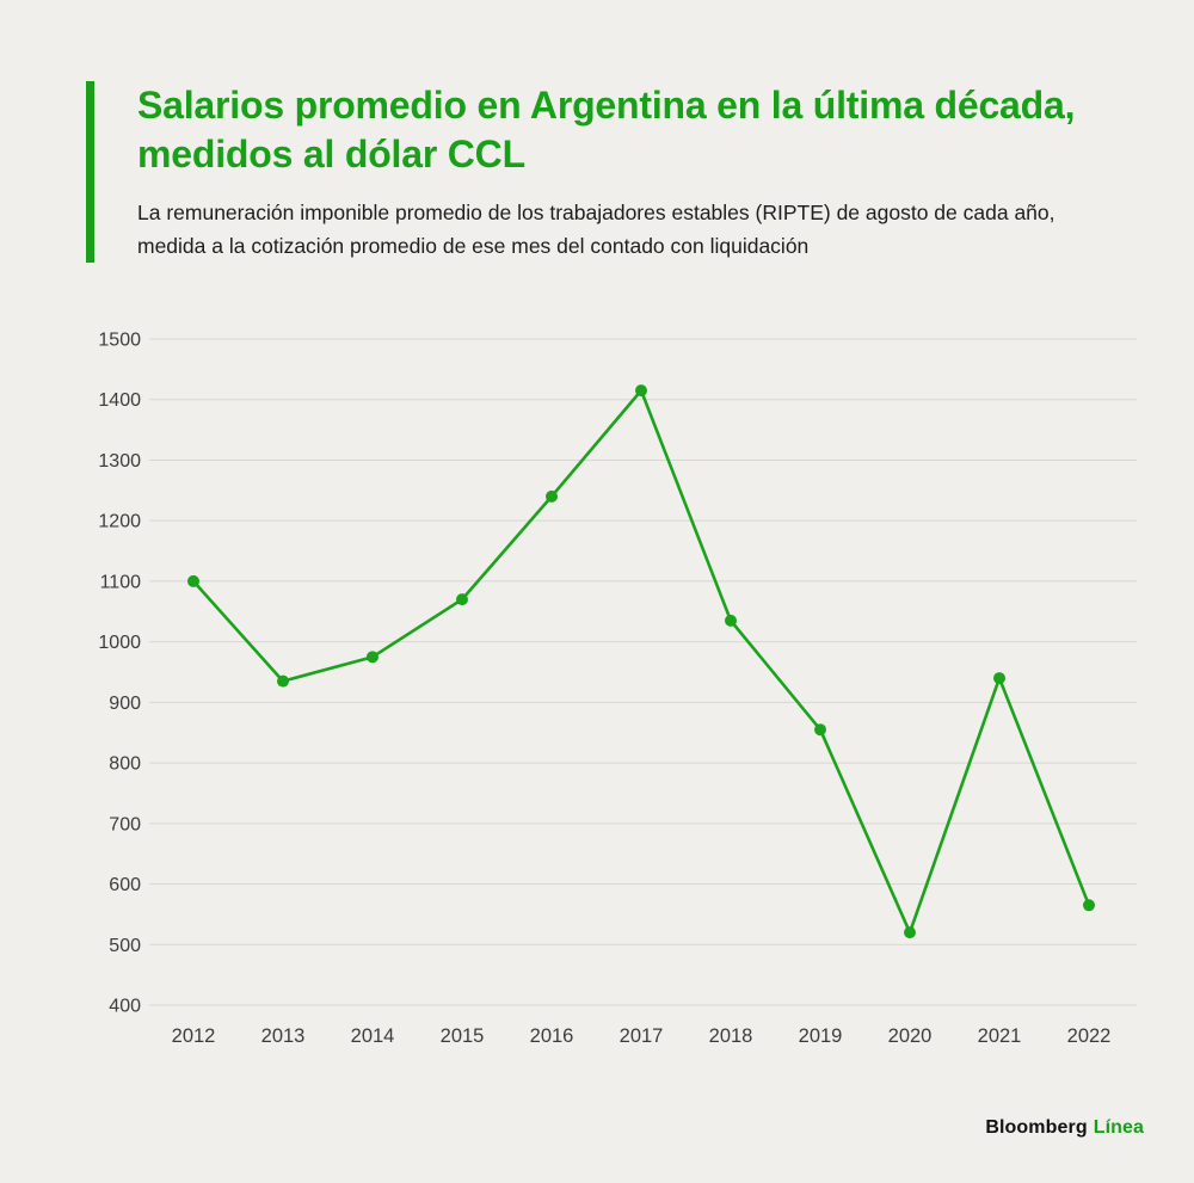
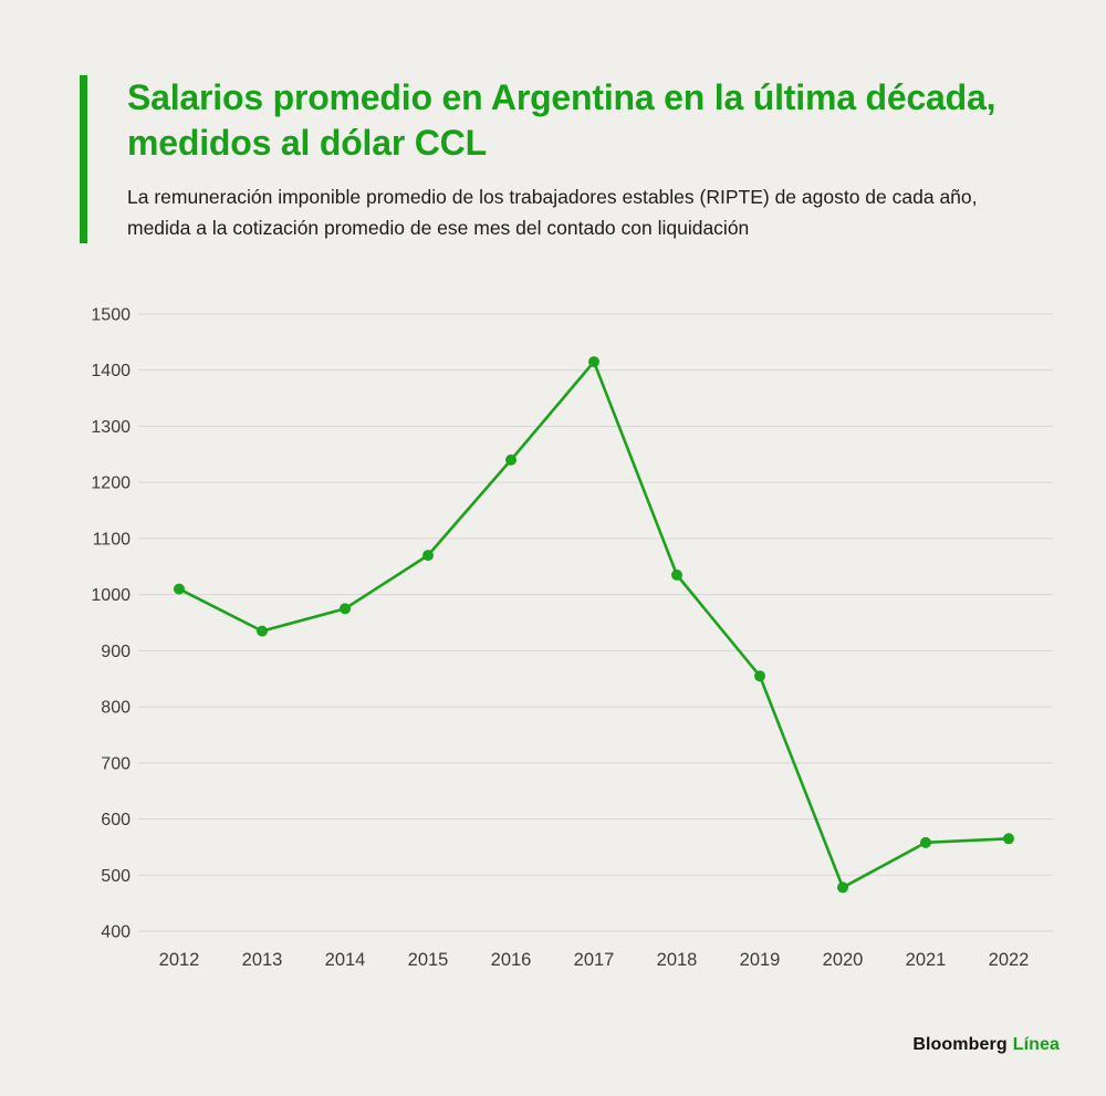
2012: 1100 -> 1010
2020: 520 -> 480
2021: 940 -> 560
